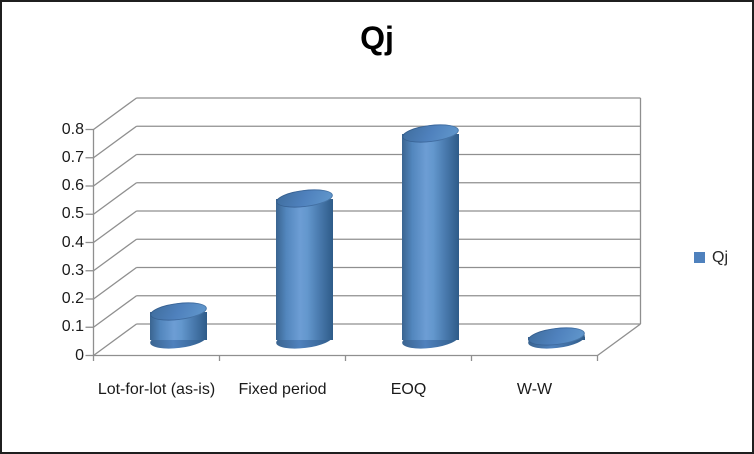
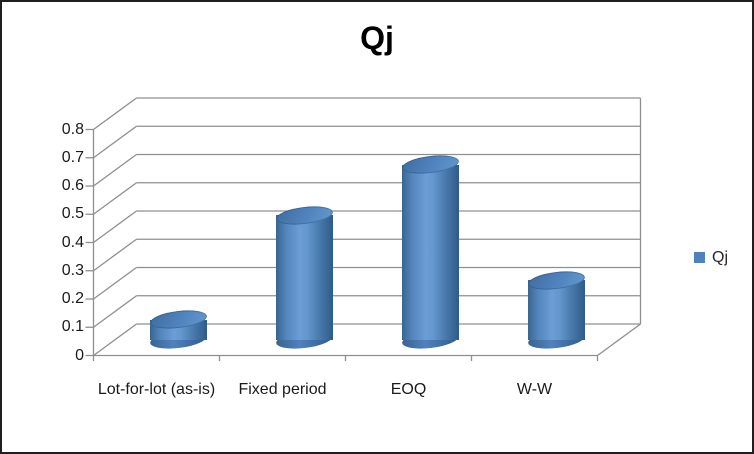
Lot-for-lot (as-is): 0.10 -> 0.07
Fixed period: 0.50 -> 0.44
EOQ: 0.73 -> 0.62
W-W: 0.01 -> 0.21
